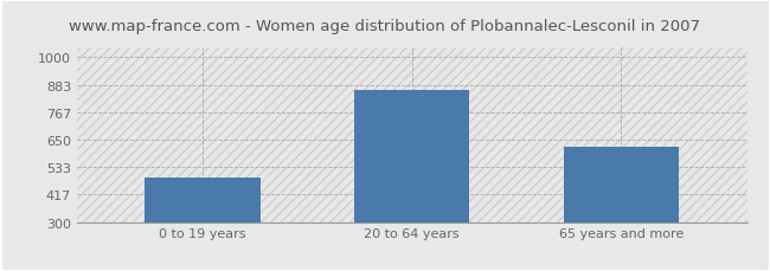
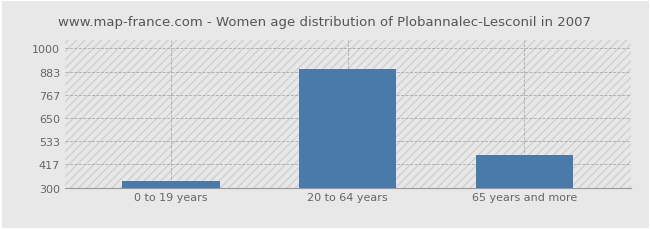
0 to 19 years: 490 -> 330
20 to 64 years: 860 -> 900
65 years and more: 620 -> 460
